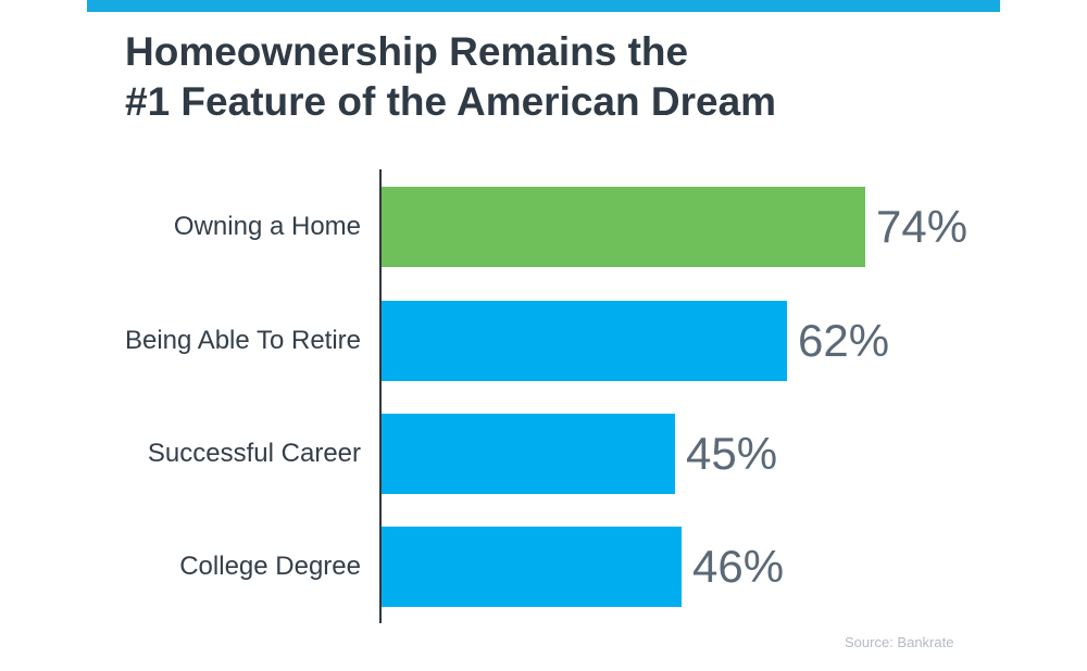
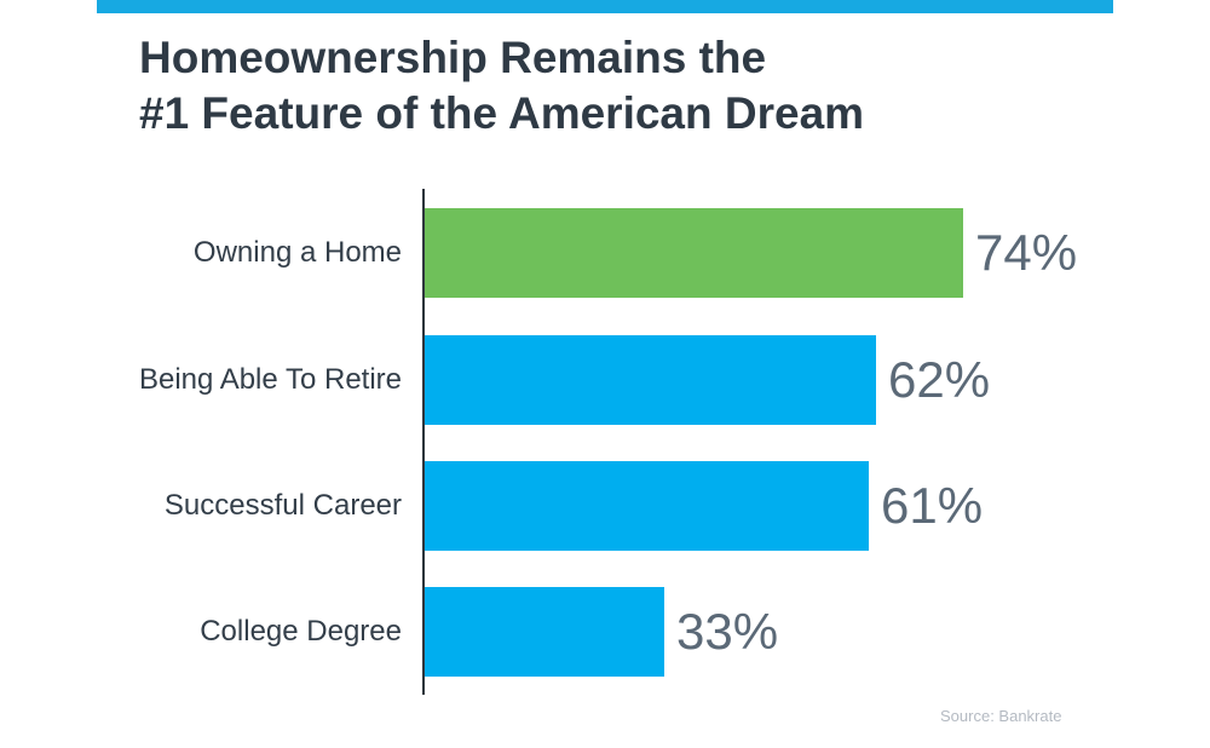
Successful Career: 45% -> 61%
College Degree: 46% -> 33%
